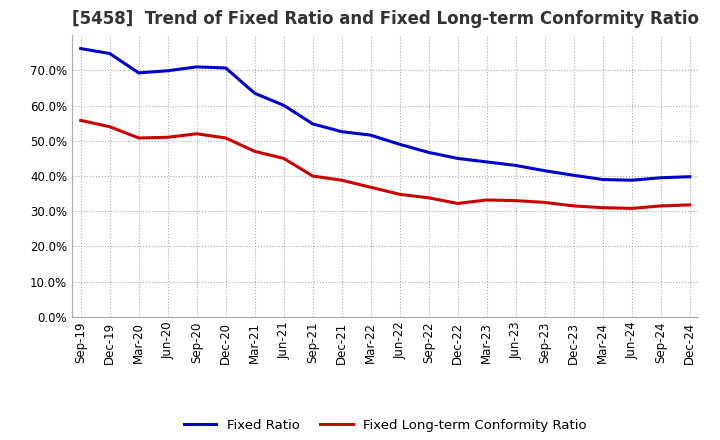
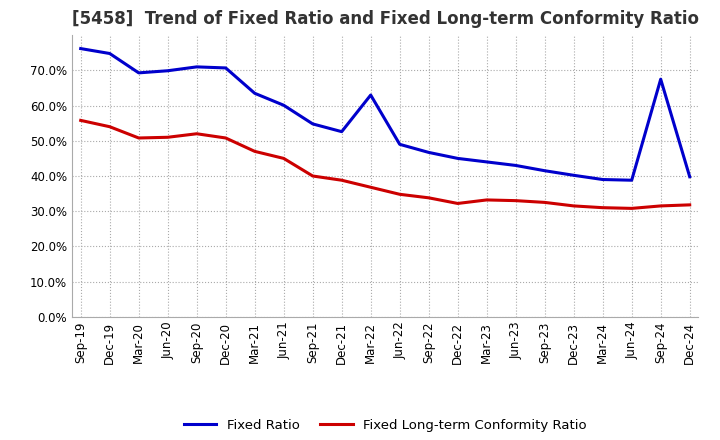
Fixed Ratio/Mar-22: 51.6% -> 63.0%
Fixed Ratio/Sep-24: 39.5% -> 67.5%
